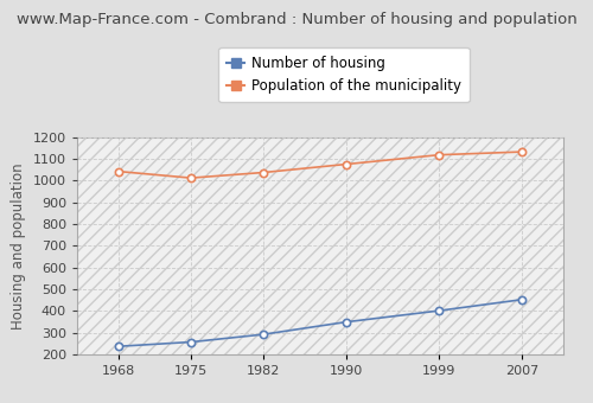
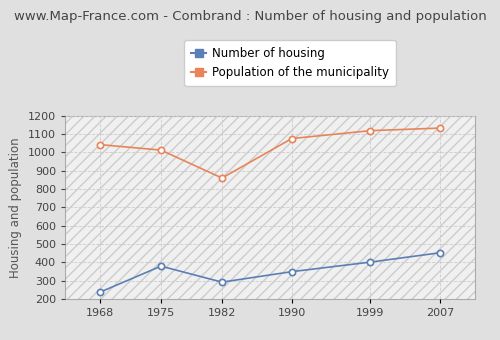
Number of housing/1975: 260 -> 380
Population of the municipality/1982: 1040 -> 860
